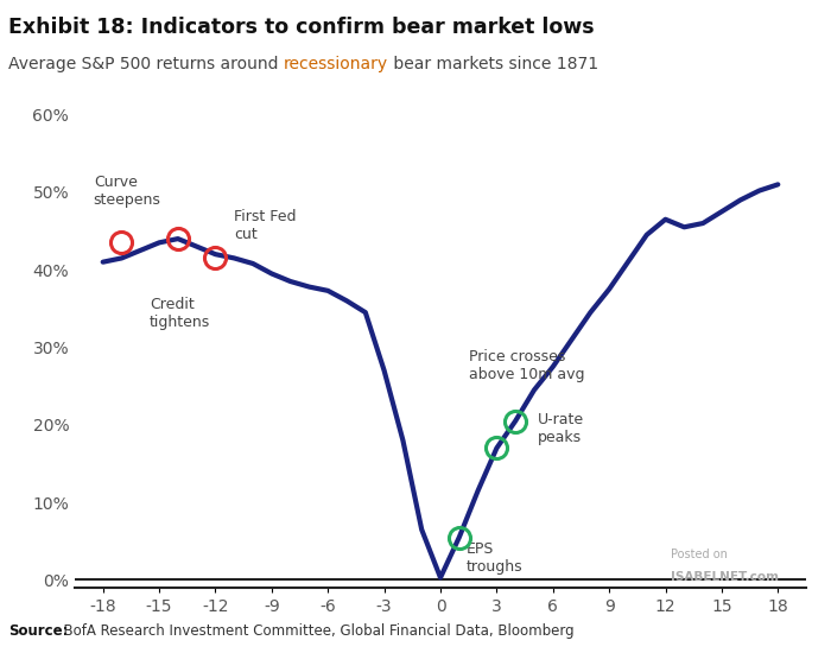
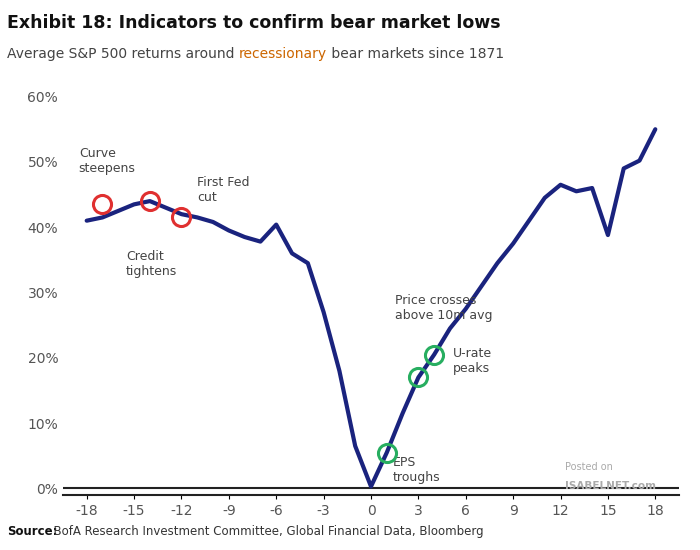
-6: 37.3% -> 40.4%
15: 47.5% -> 38.8%
18: 51.0% -> 55.0%
